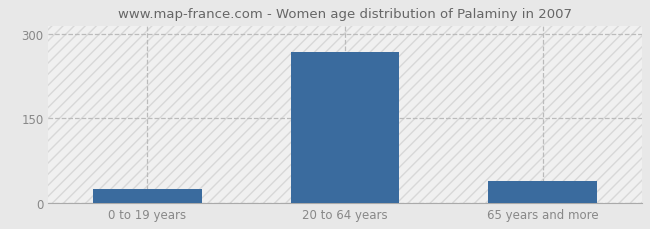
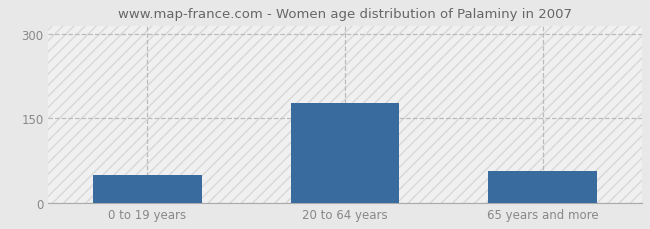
0 to 19 years: 24 -> 50
20 to 64 years: 268 -> 178
65 years and more: 38 -> 57
